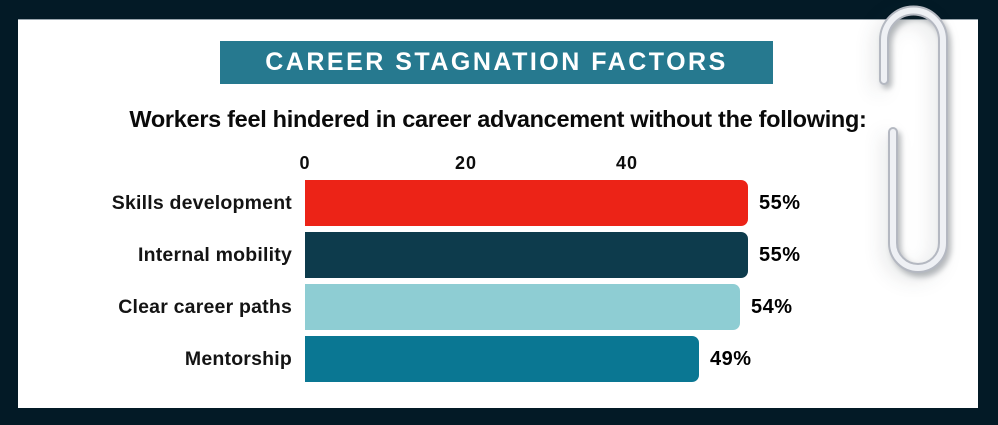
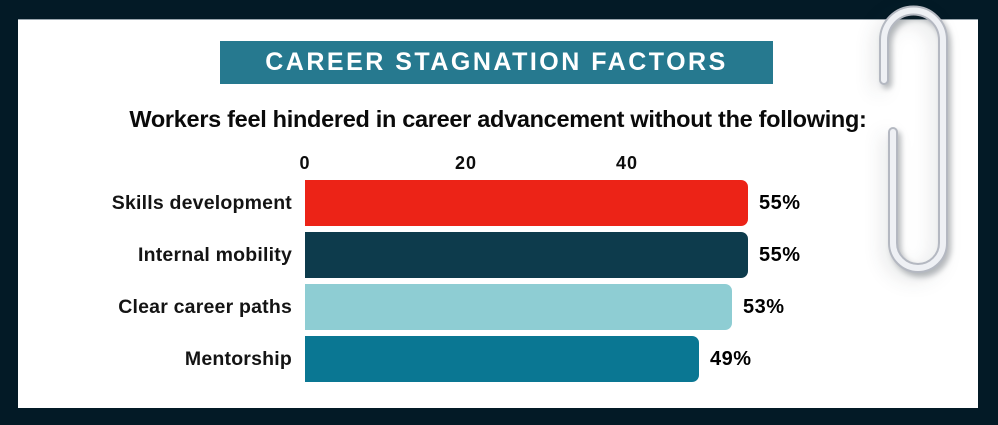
Clear career paths: 54% -> 53%
